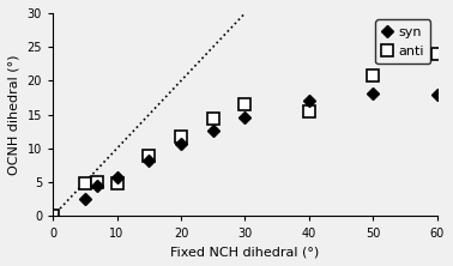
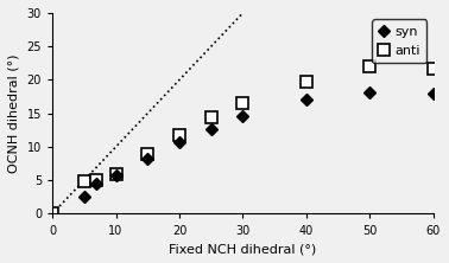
anti/10: 4.8 -> 6.0
anti/40: 15.4 -> 19.8
anti/50: 20.8 -> 22.0
anti/60: 24.0 -> 21.6
